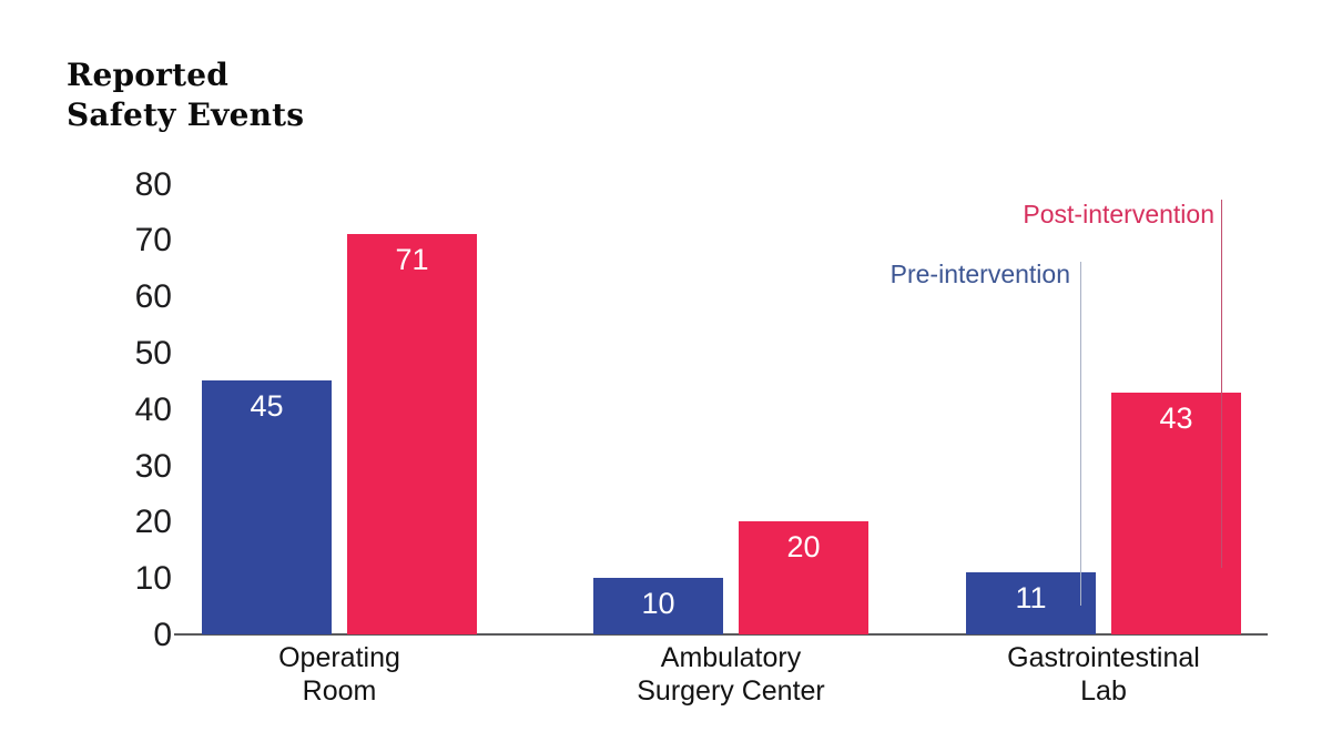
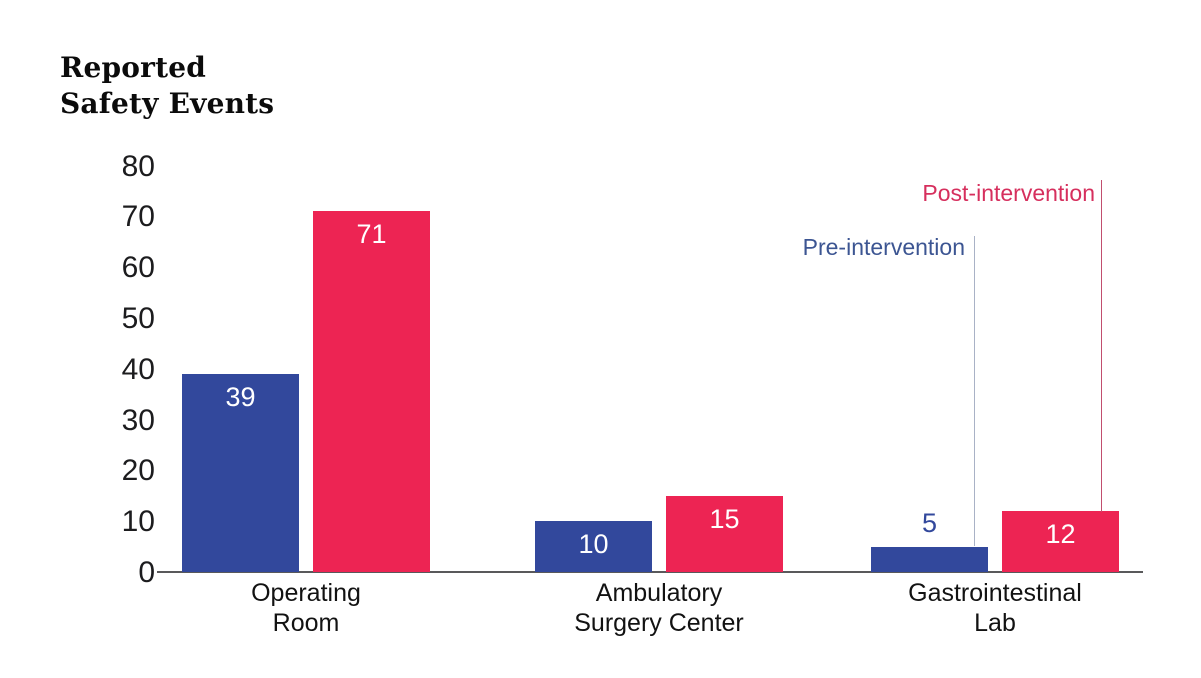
Pre-intervention/Operating Room: 45 -> 39
Post-intervention/Ambulatory Surgery Center: 20 -> 15
Pre-intervention/Gastrointestinal Lab: 11 -> 5
Post-intervention/Gastrointestinal Lab: 43 -> 12
